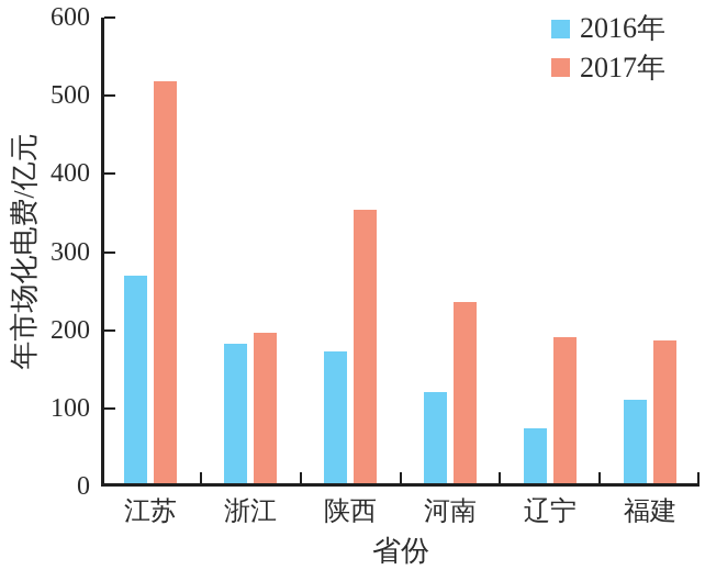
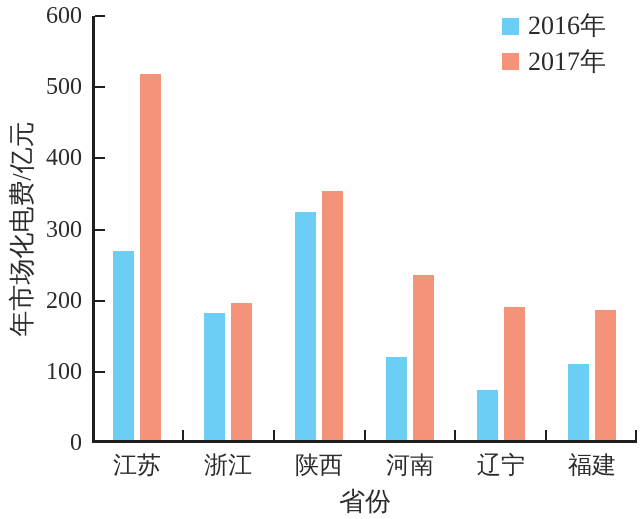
2016年/陕西: 170 -> 320
